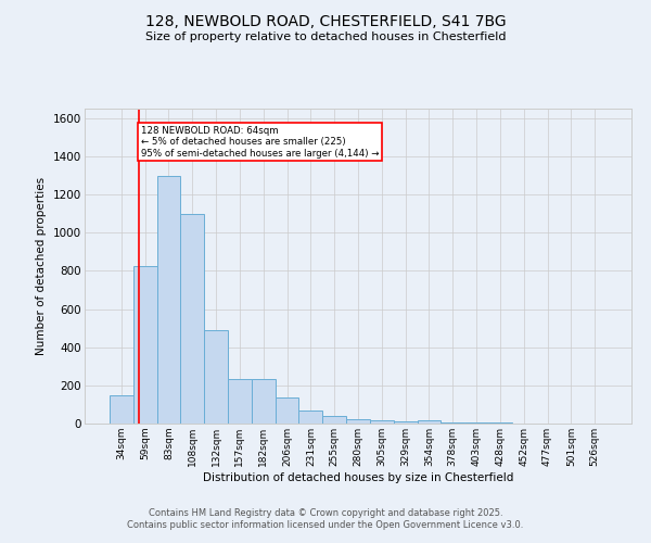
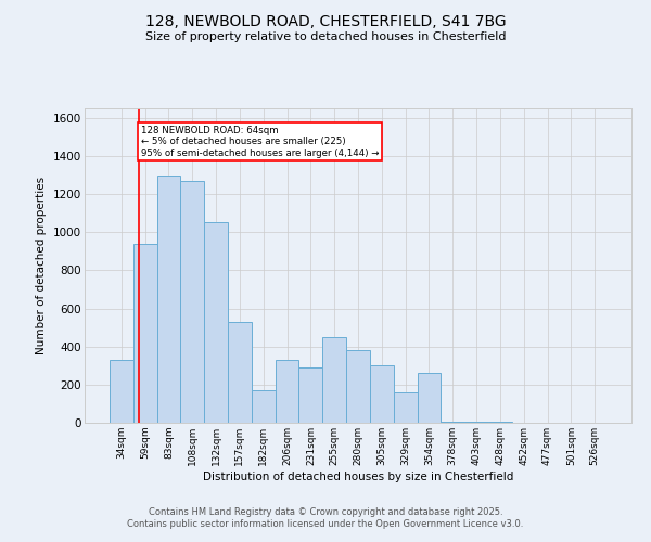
34sqm: 150 -> 330
59sqm: 820 -> 940
108sqm: 1100 -> 1270
132sqm: 490 -> 1050
157sqm: 240 -> 530
182sqm: 240 -> 170
206sqm: 140 -> 330
231sqm: 70 -> 290
255sqm: 40 -> 450
280sqm: 20 -> 380
305sqm: 20 -> 300
329sqm: 10 -> 160
354sqm: 20 -> 260
